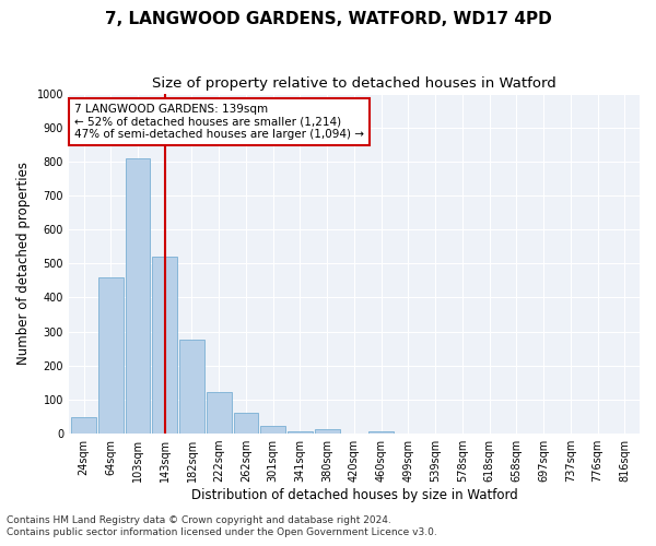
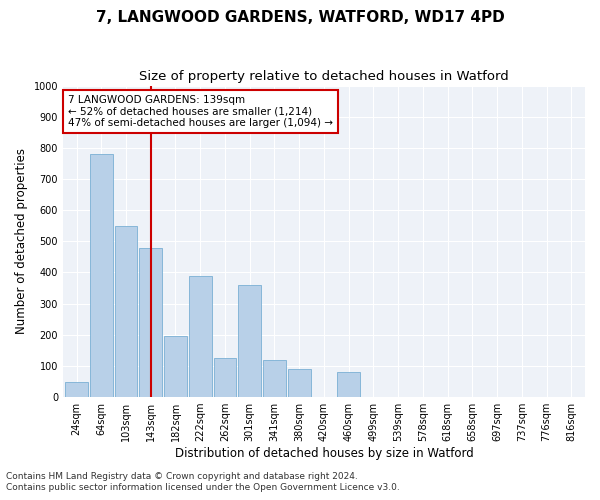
64sqm: 460 -> 780
103sqm: 810 -> 550
143sqm: 520 -> 480
182sqm: 275 -> 195
222sqm: 122 -> 390
262sqm: 60 -> 125
301sqm: 22 -> 360
341sqm: 8 -> 120
380sqm: 12 -> 90
460sqm: 8 -> 80
